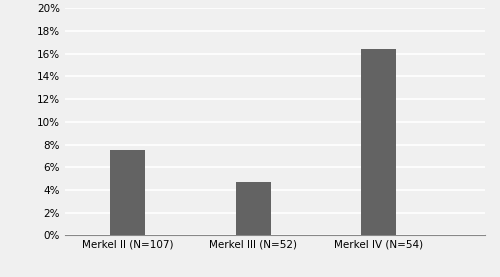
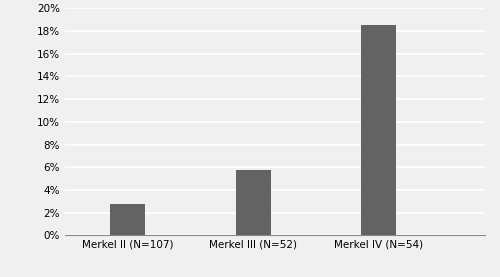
Merkel II (N=107): 7.5% -> 2.8%
Merkel III (N=52): 4.7% -> 5.8%
Merkel IV (N=54): 16.4% -> 18.5%
